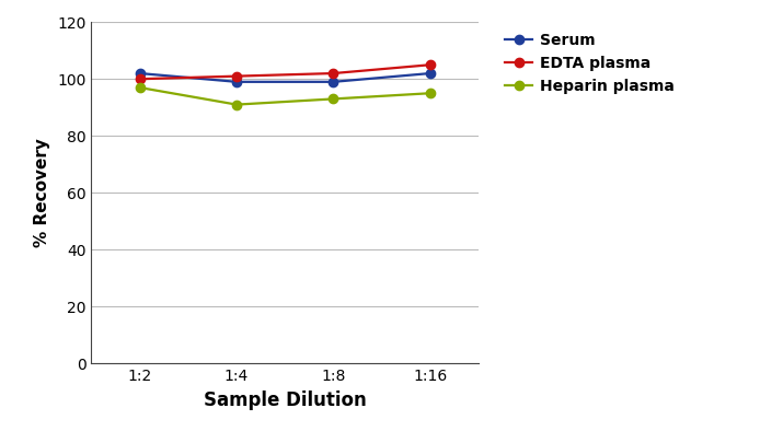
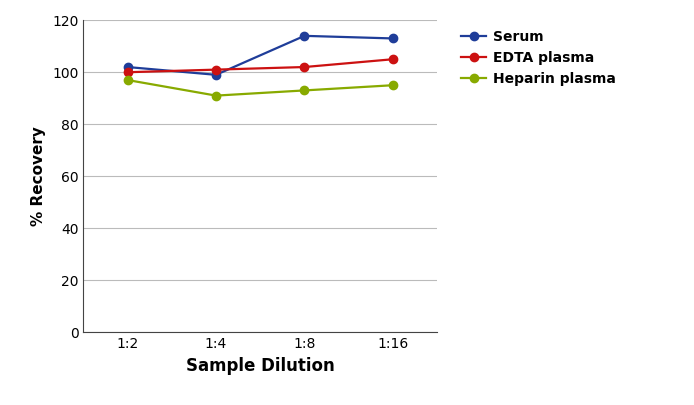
Serum/1:8: 99 -> 114
Serum/1:16: 102 -> 113
